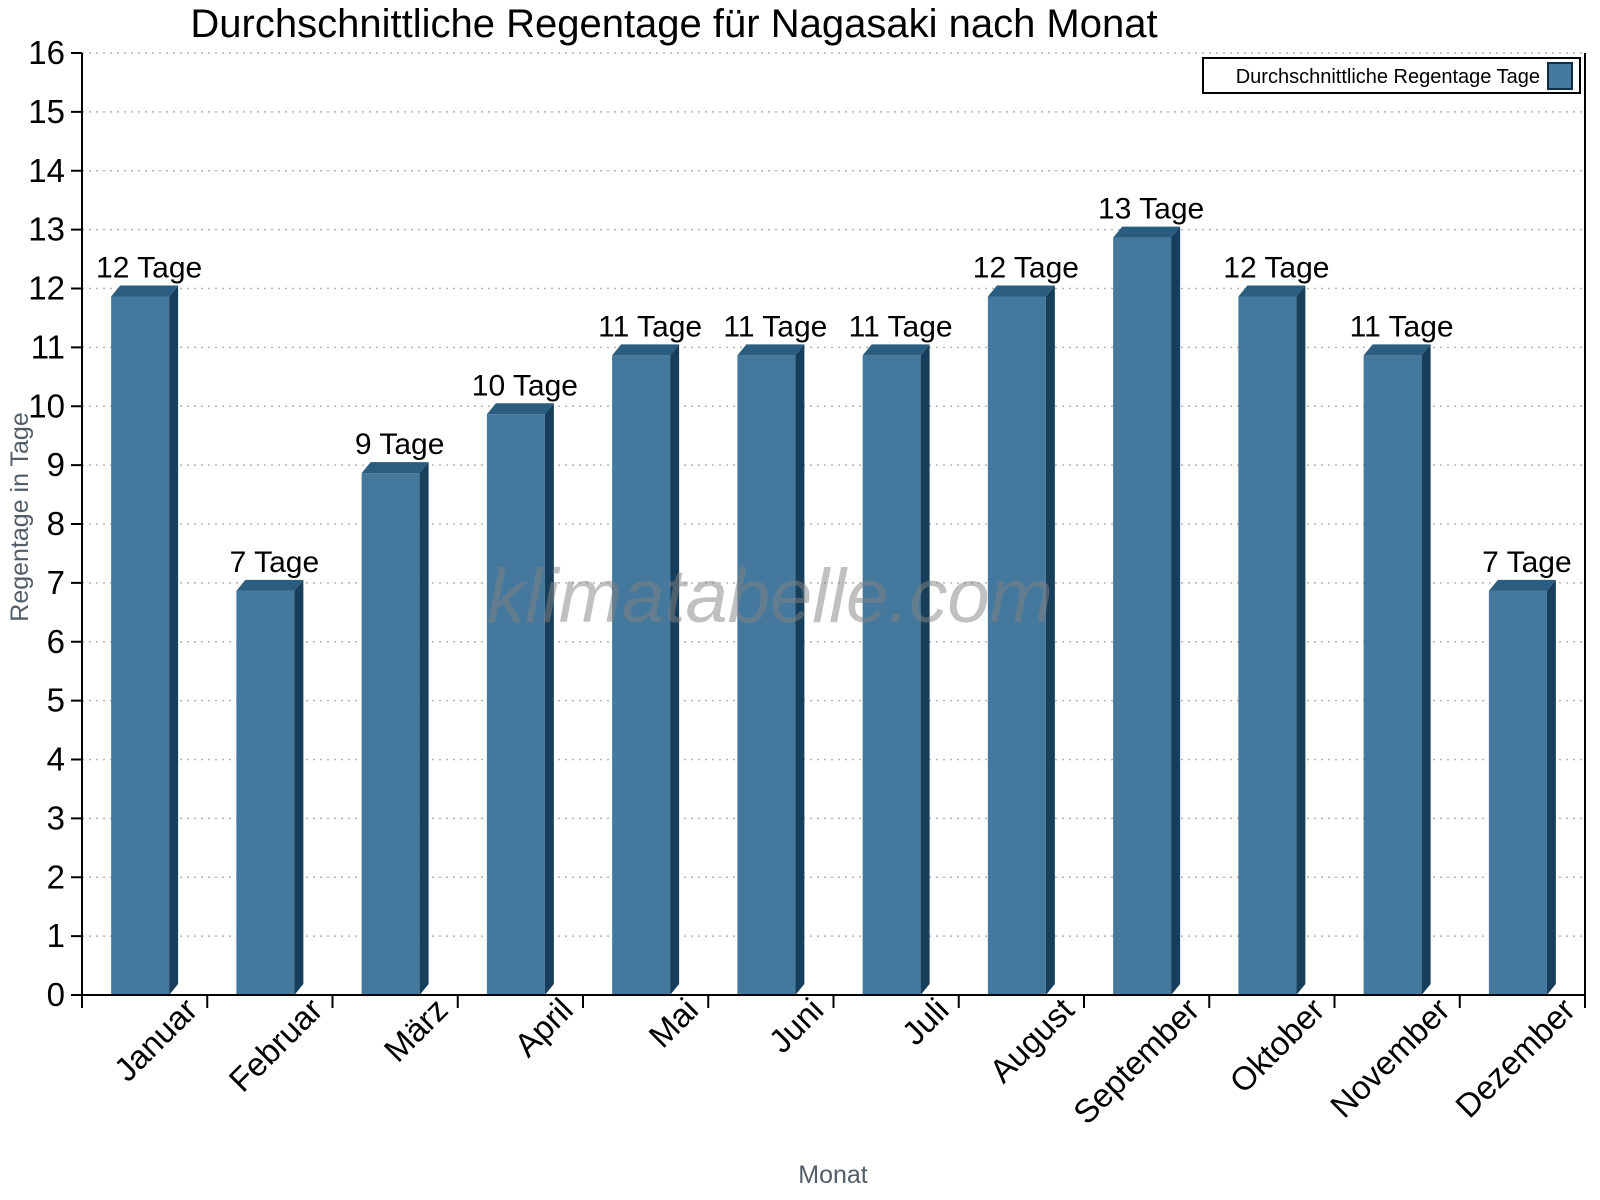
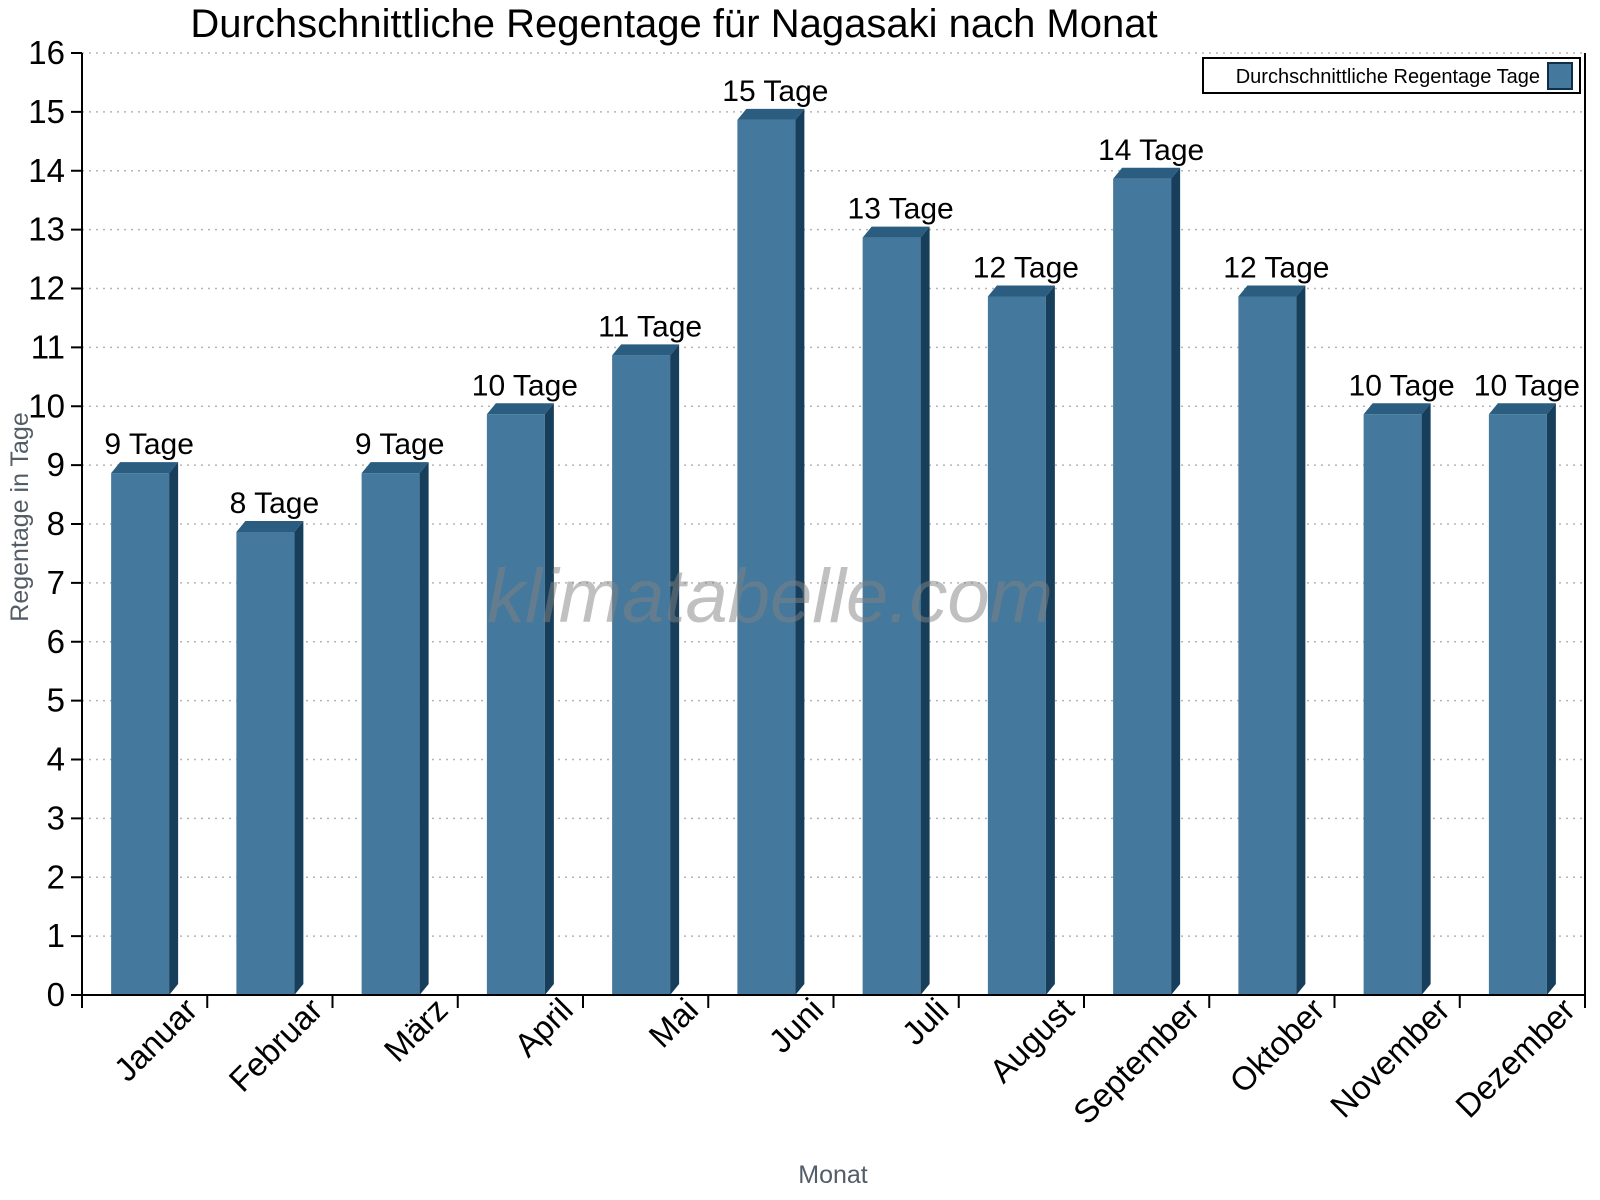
Januar: 12 -> 9
Februar: 7 -> 8
Juni: 11 -> 15
Juli: 11 -> 13
September: 13 -> 14
November: 11 -> 10
Dezember: 7 -> 10
